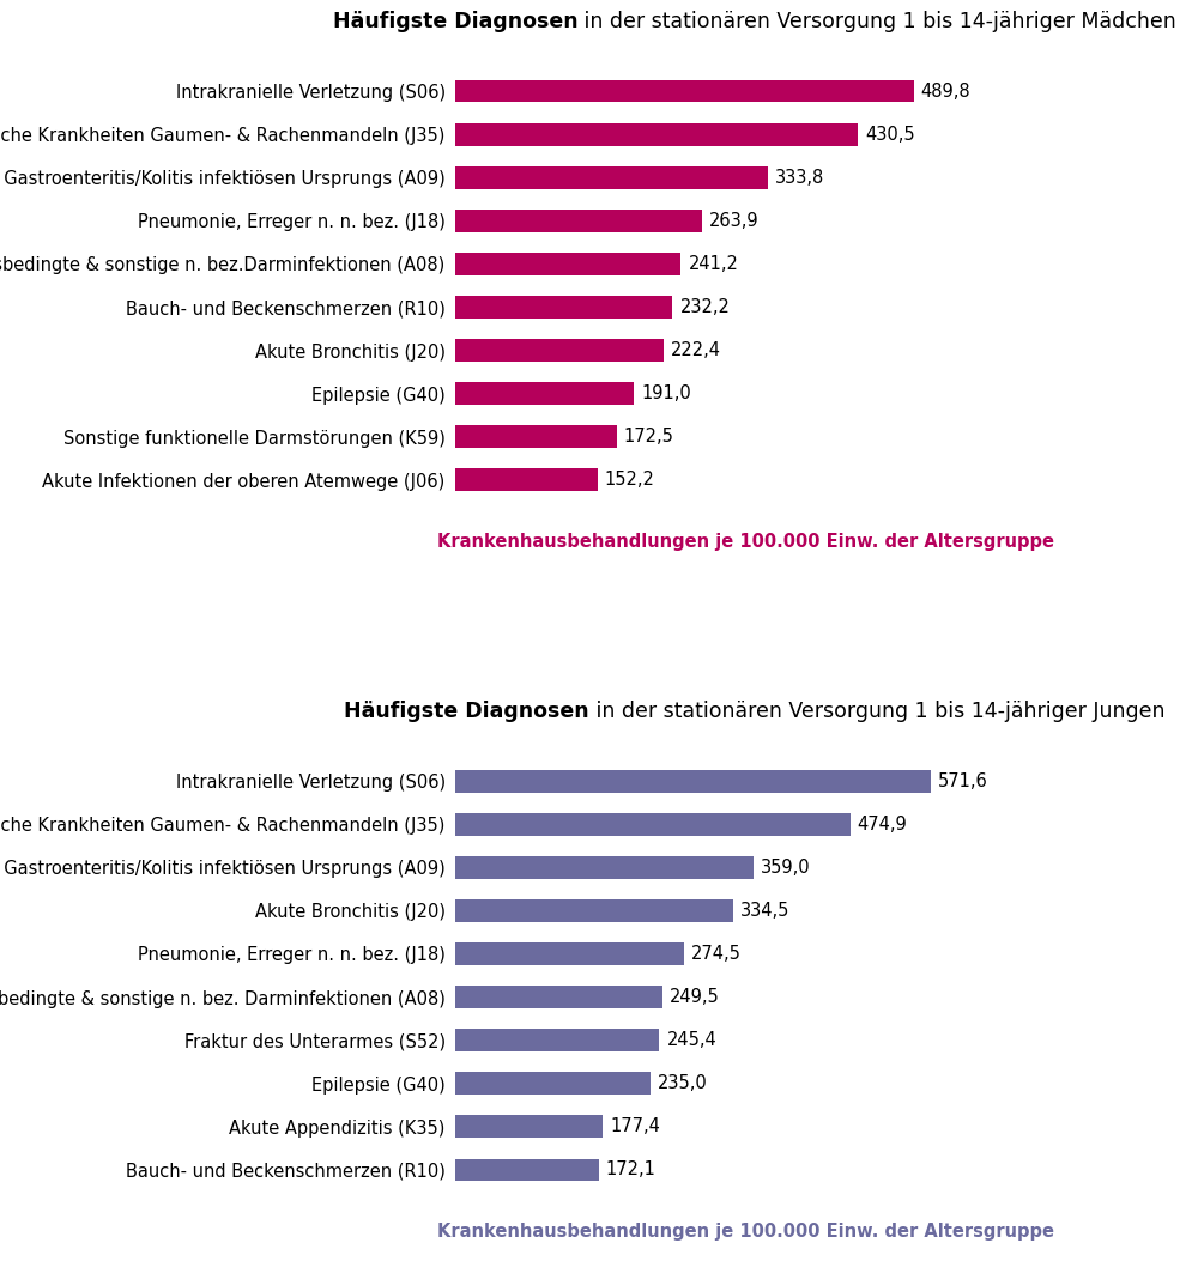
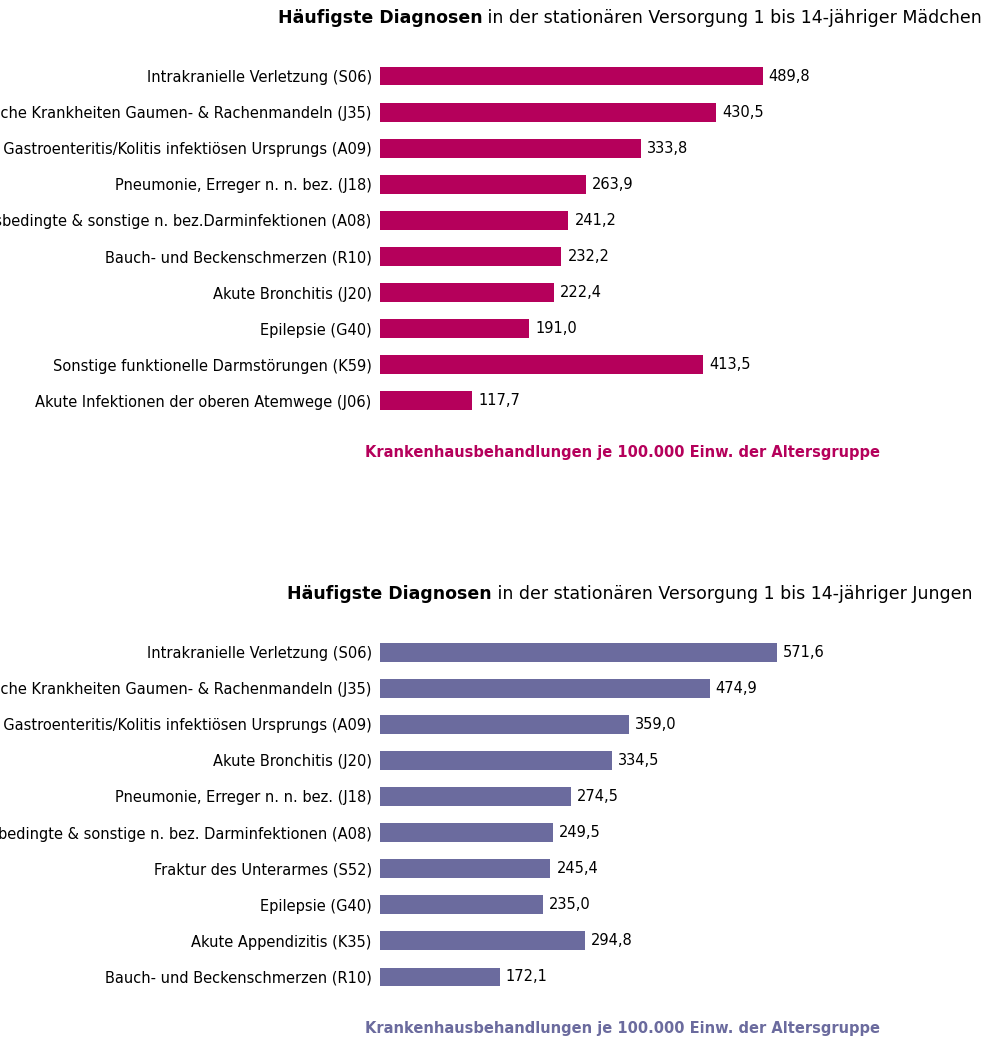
Sonstige funktionelle Darmstörungen (K59): 172,5 -> 413,5
Akute Infektionen der oberen Atemwege (J06): 152,2 -> 117,7
Akute Appendizitis (K35): 177,4 -> 294,8
